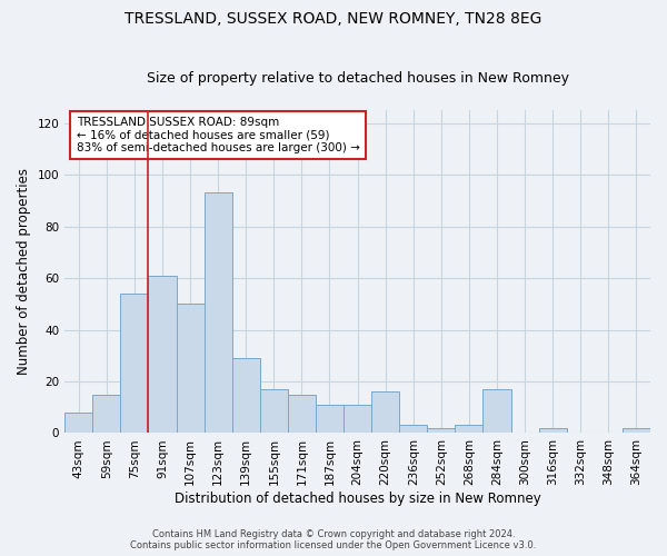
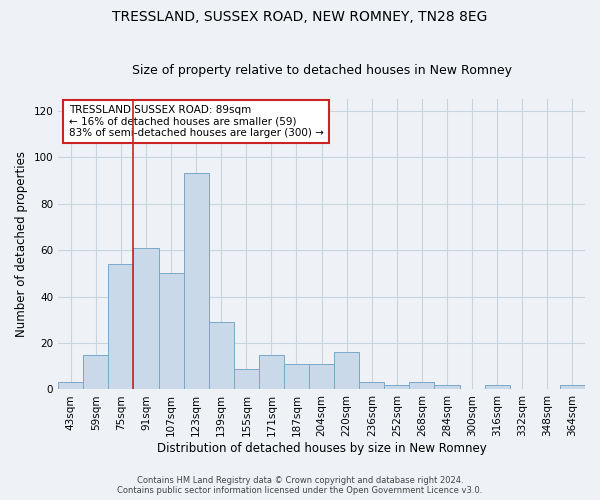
43sqm: 8 -> 3
155sqm: 17 -> 9
284sqm: 17 -> 2
